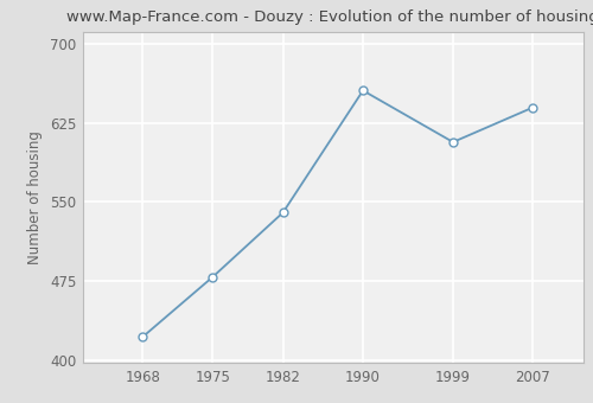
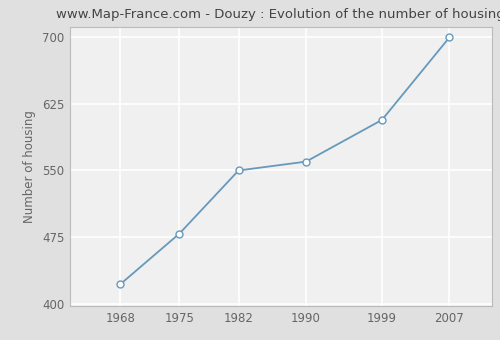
1982: 540 -> 550
1990: 656 -> 560
2007: 640 -> 700
